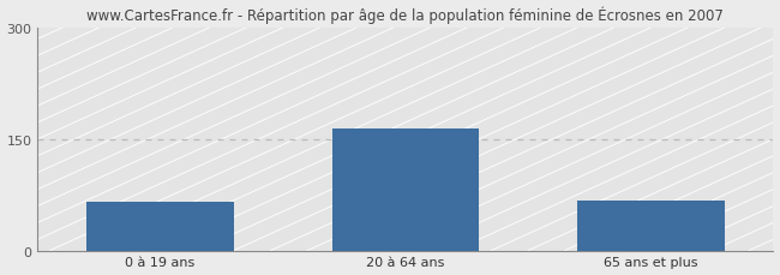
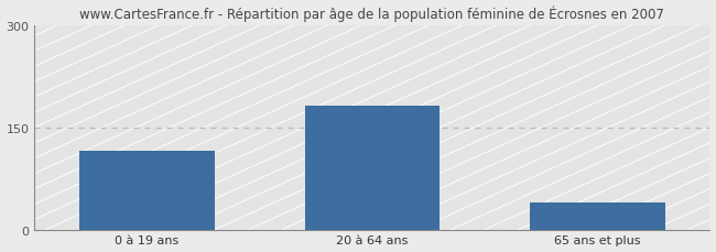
0 à 19 ans: 66 -> 115
20 à 64 ans: 164 -> 182
65 ans et plus: 68 -> 40
